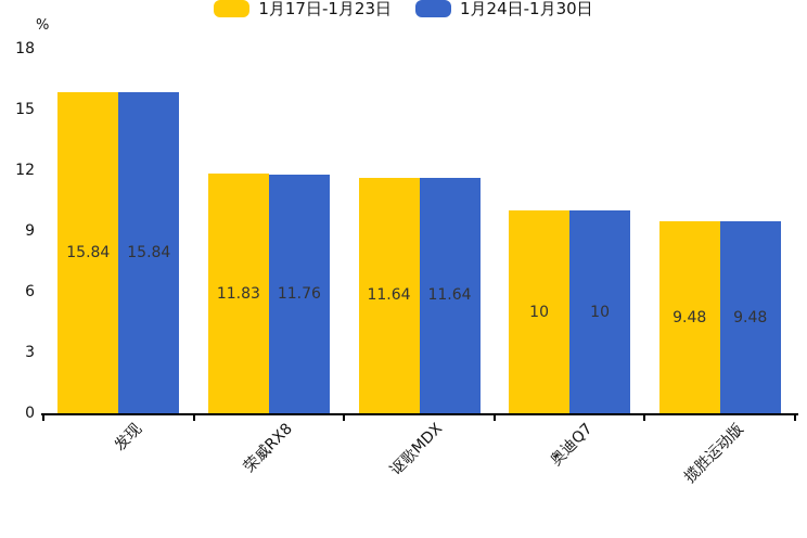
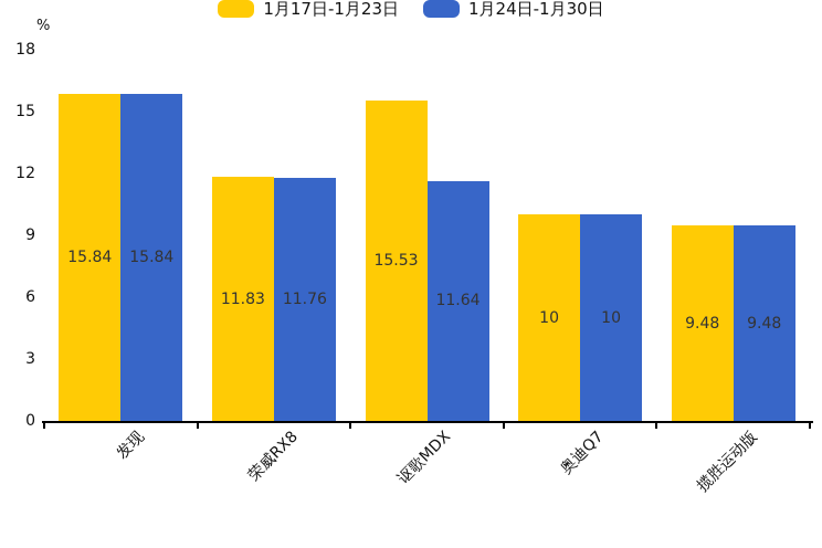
1月17日-1月23日/讴歌MDX: 11.64 -> 15.53
